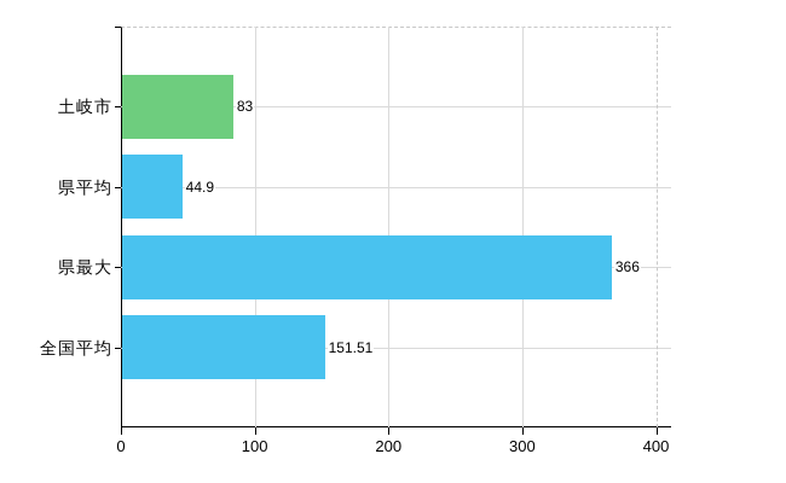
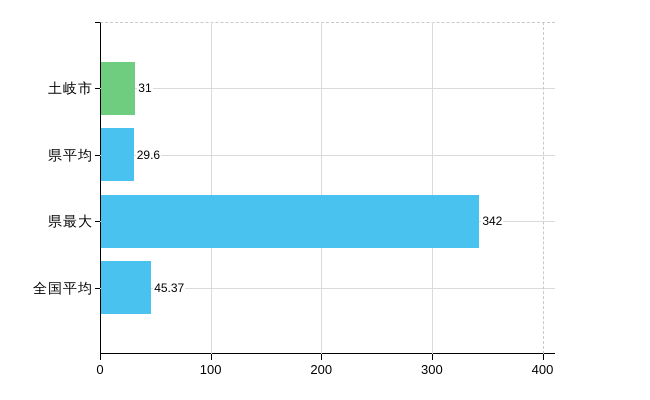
土岐市: 83 -> 31
県平均: 44.9 -> 29.6
県最大: 366 -> 342
全国平均: 151.51 -> 45.37
